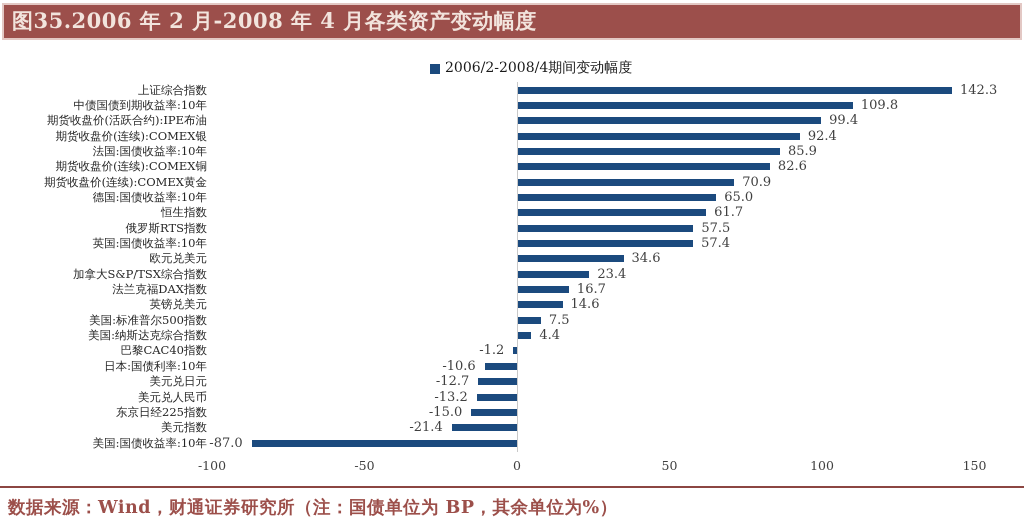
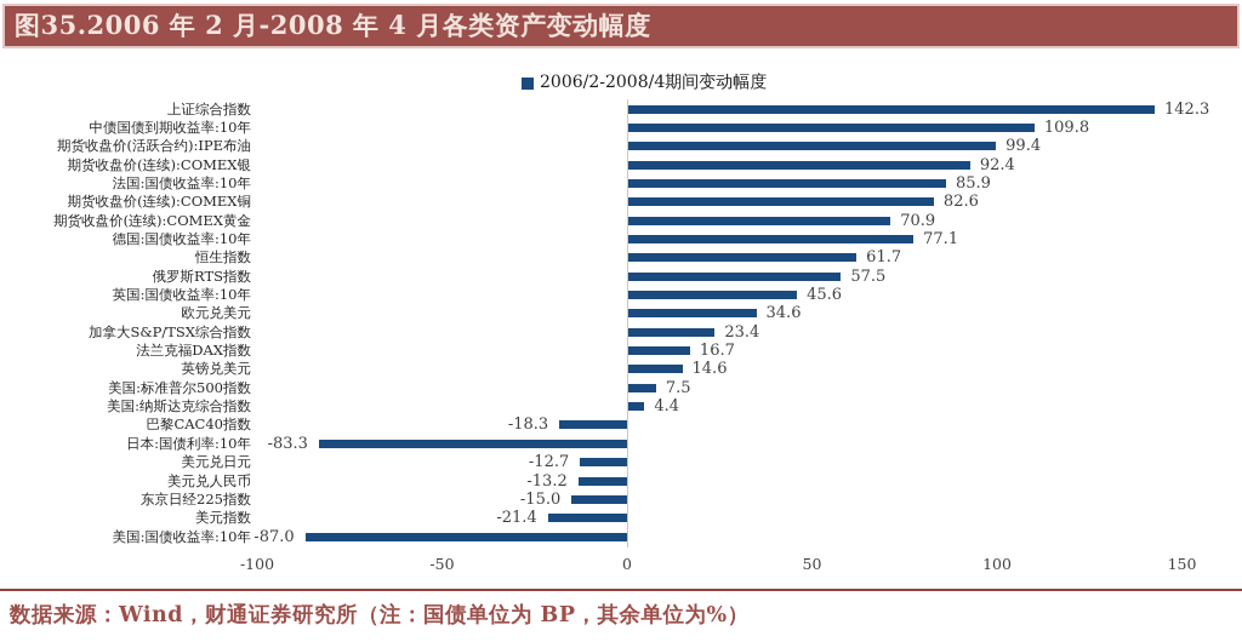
德国:国债收益率:10年: 65.0 -> 77.1
英国:国债收益率:10年: 57.4 -> 45.6
巴黎CAC40指数: -1.2 -> -18.3
日本:国债利率:10年: -10.6 -> -83.3
